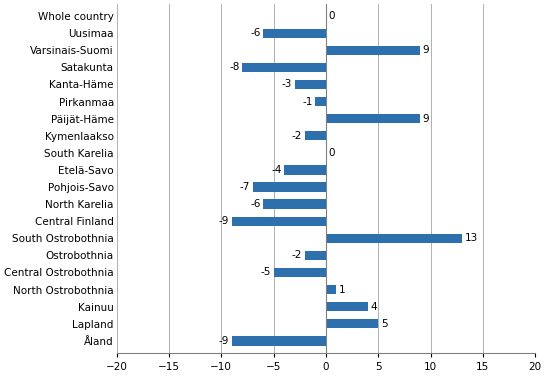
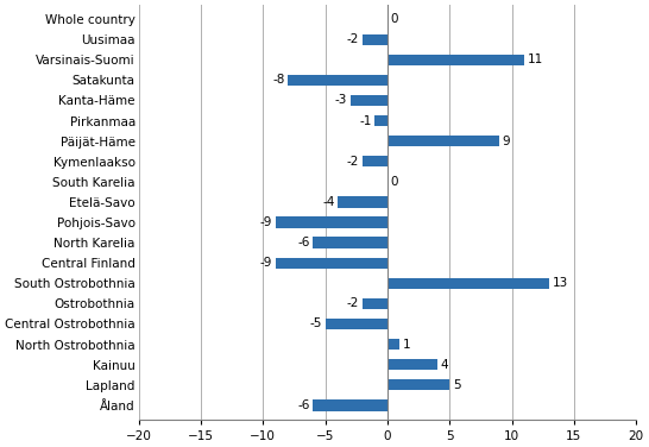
Uusimaa: -6 -> -2
Varsinais-Suomi: 9 -> 11
Pohjois-Savo: -7 -> -9
Åland: -9 -> -6
